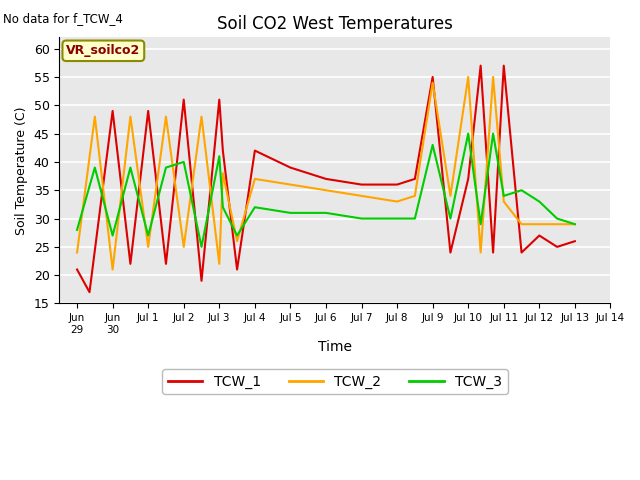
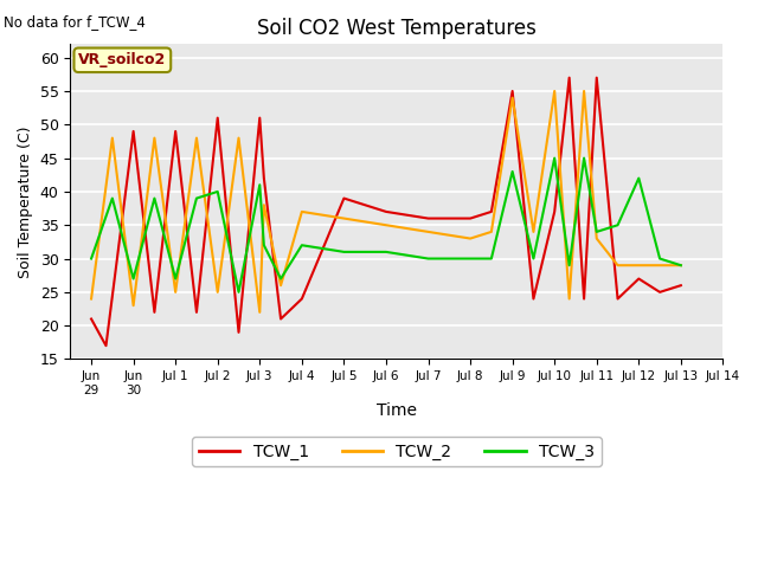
TCW_3/Jun 29: 28 -> 30
TCW_2/Jun 30: 21 -> 23
TCW_1/Jul 4: 42 -> 24
TCW_3/Jul 12: 33 -> 42
